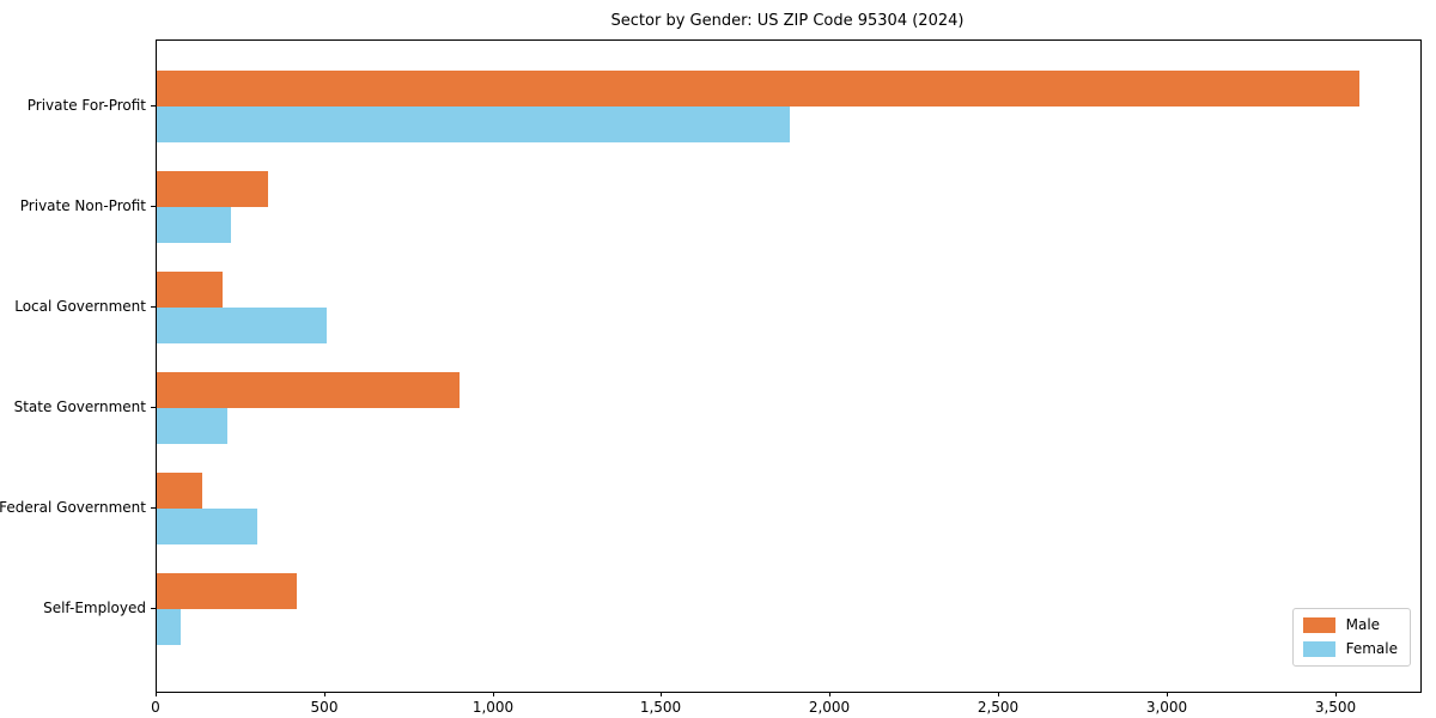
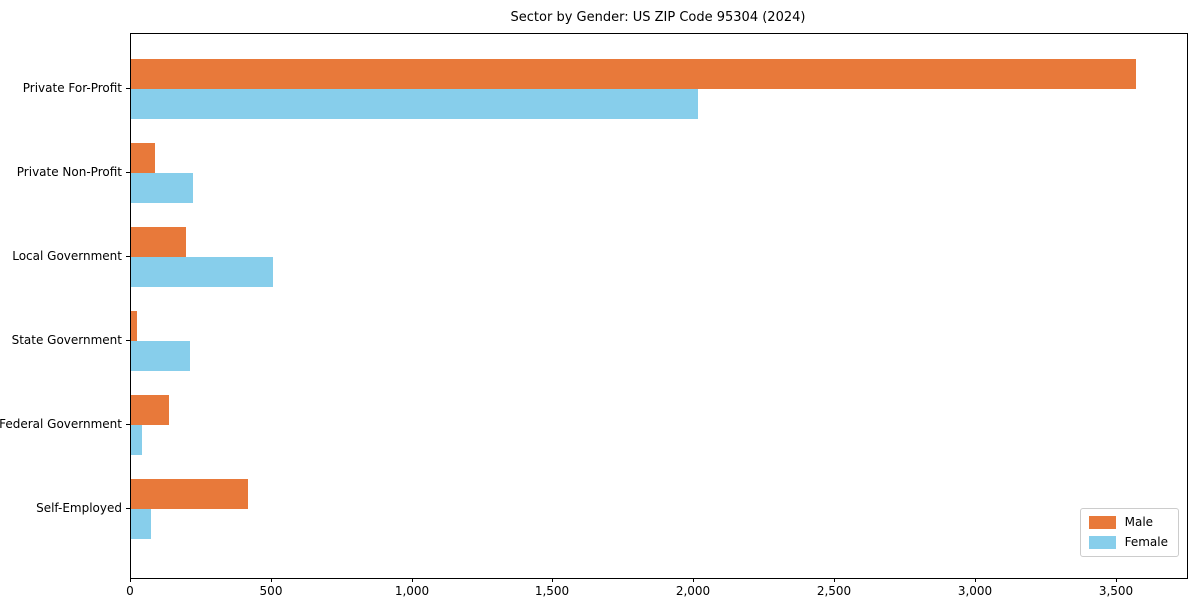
Female/Private For-Profit: 1880 -> 2020
Male/Private Non-Profit: 330 -> 80
Male/State Government: 900 -> 20
Female/Federal Government: 300 -> 40
